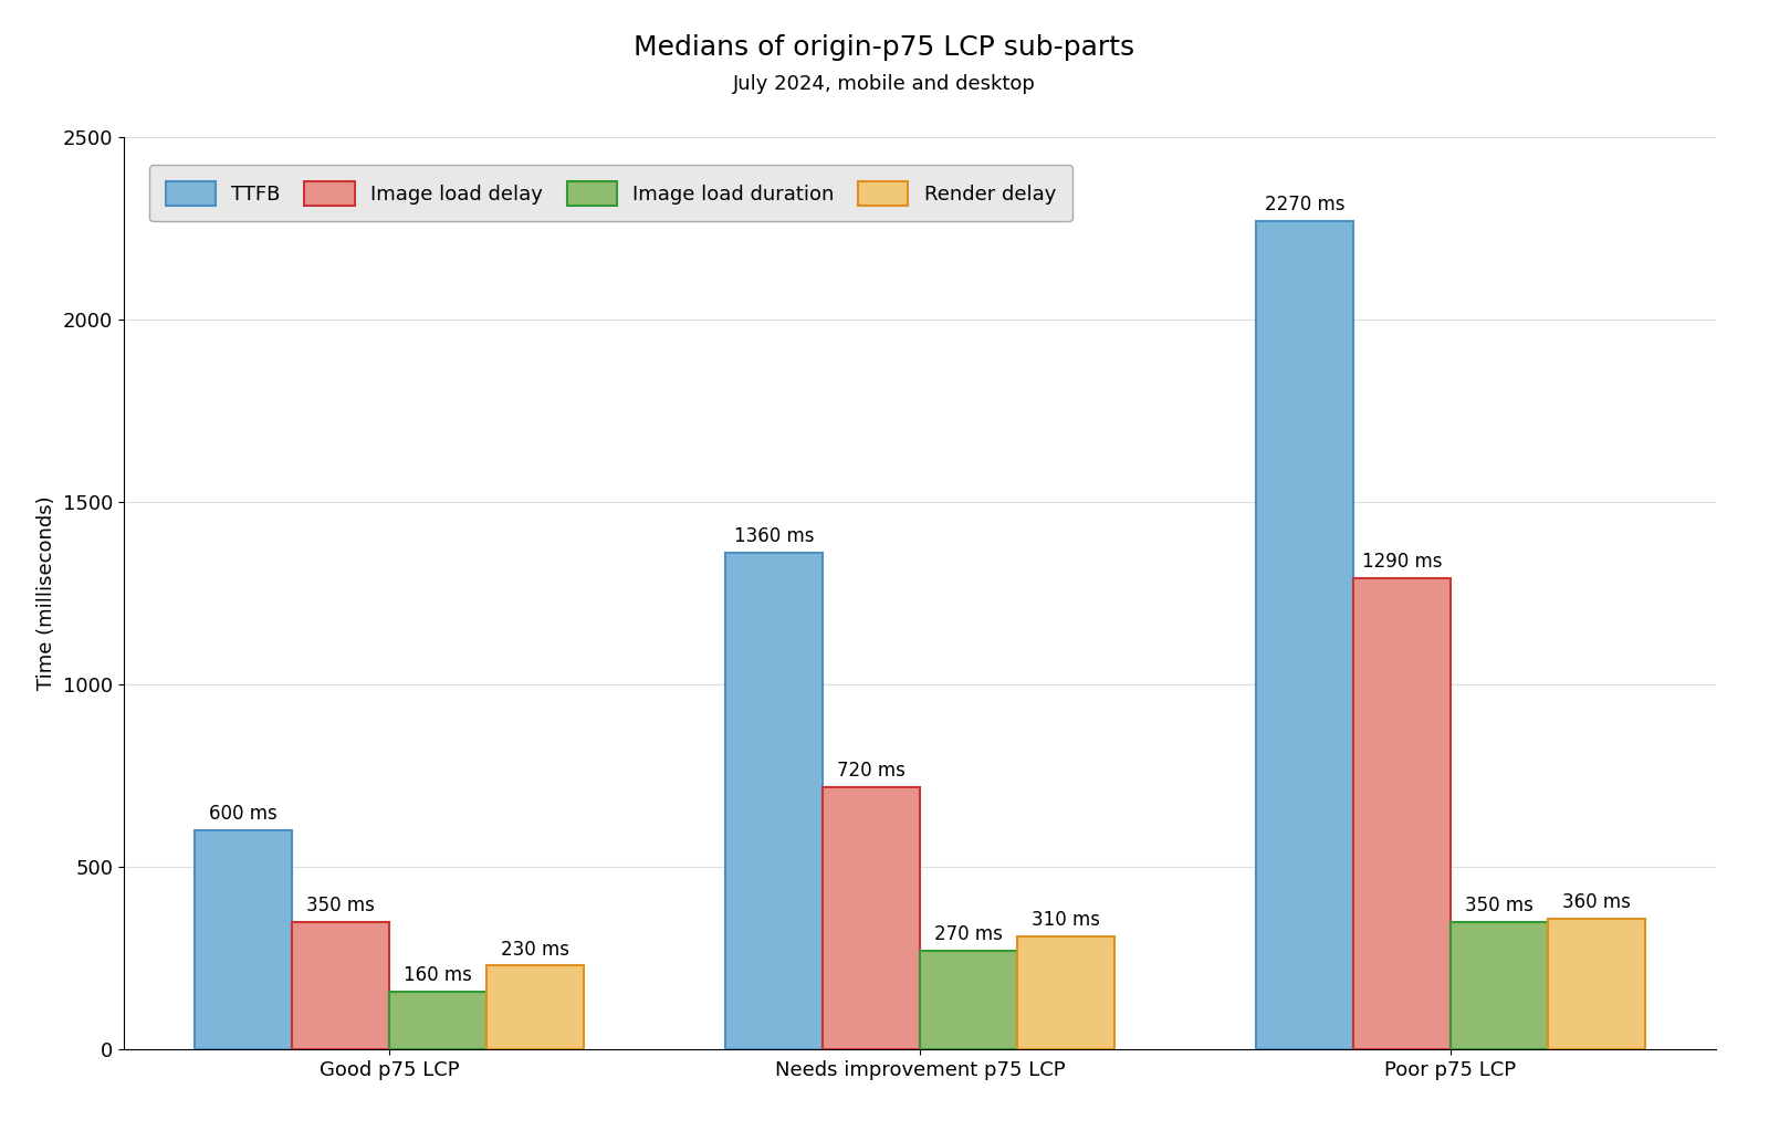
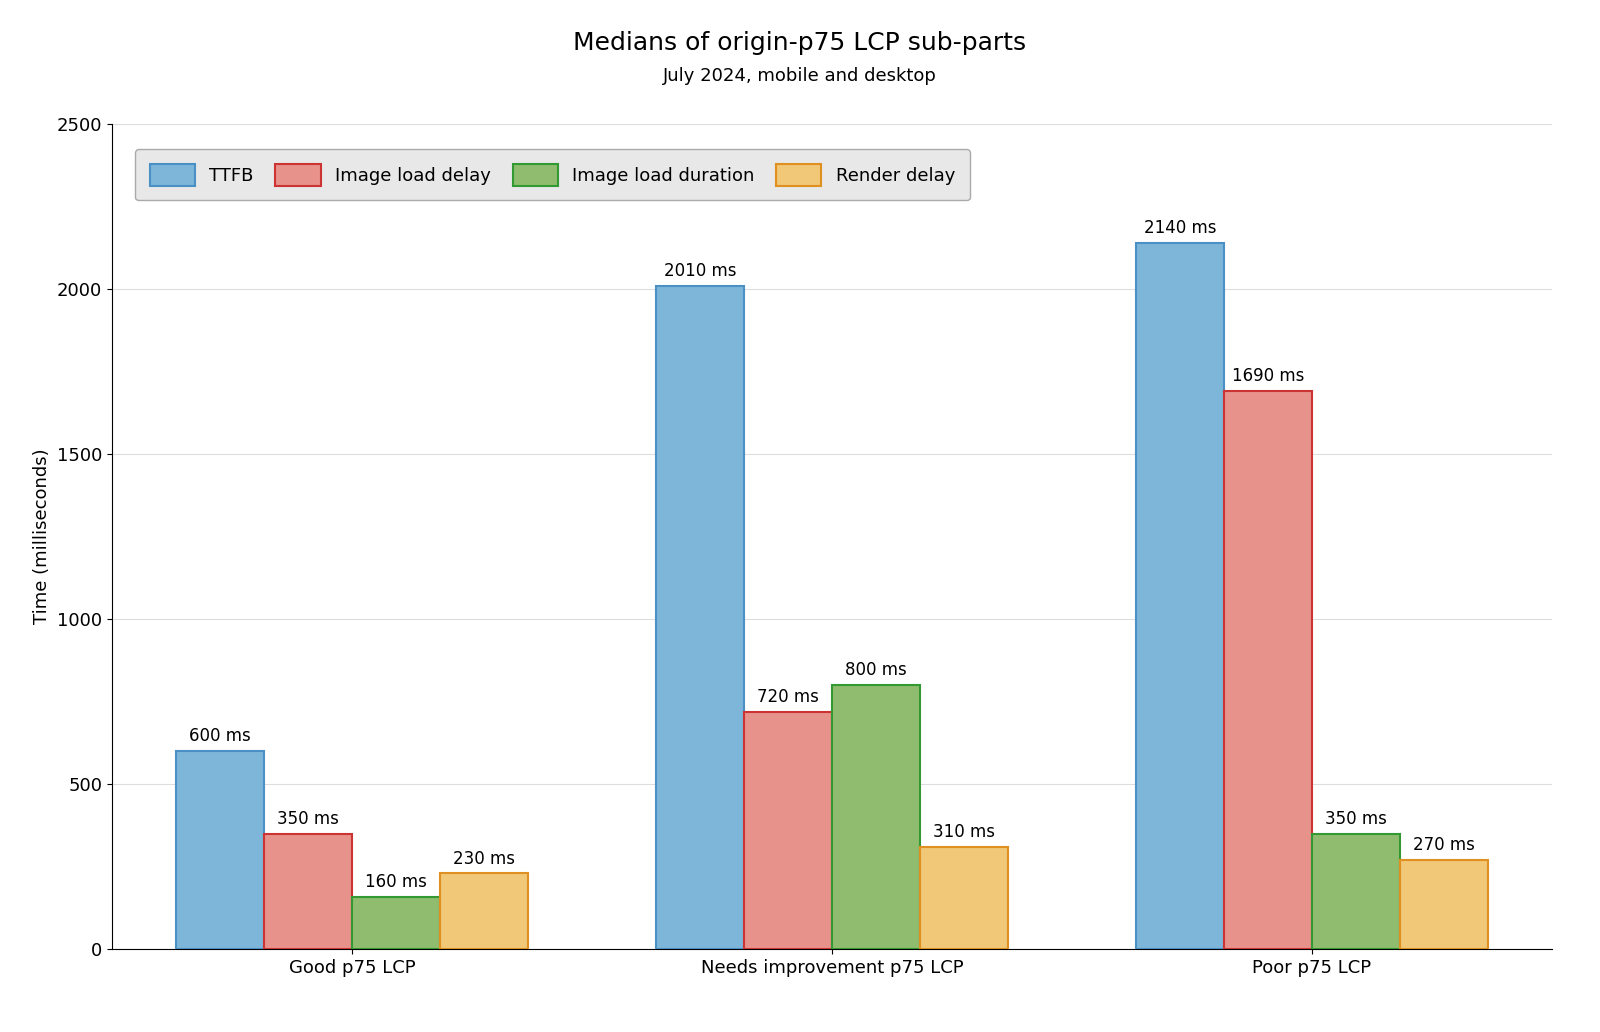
TTFB/Needs improvement p75 LCP: 1360 -> 2010
Image load duration/Needs improvement p75 LCP: 270 -> 800
TTFB/Poor p75 LCP: 2270 -> 2140
Image load delay/Poor p75 LCP: 1290 -> 1690
Render delay/Poor p75 LCP: 360 -> 270
